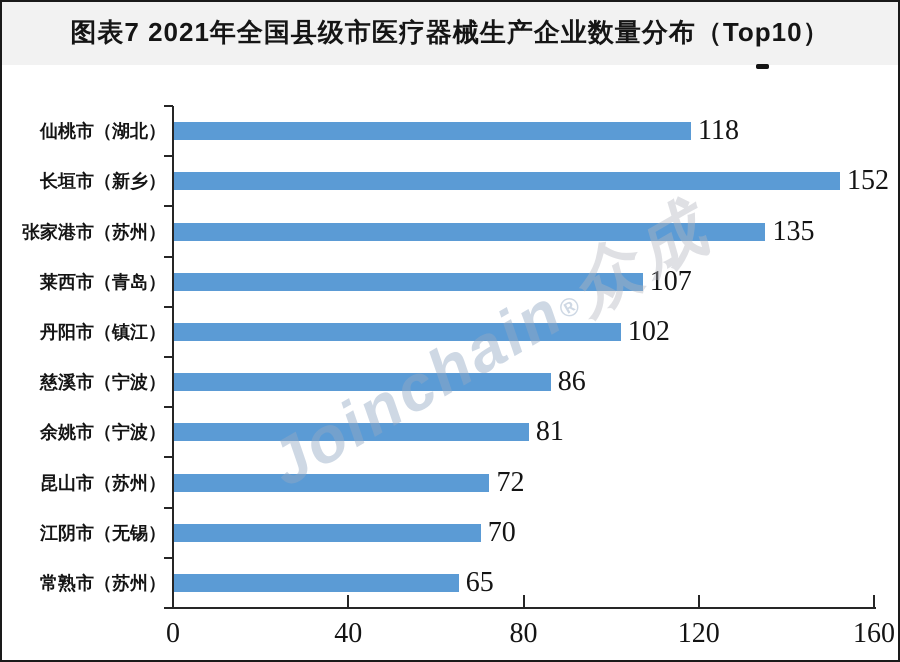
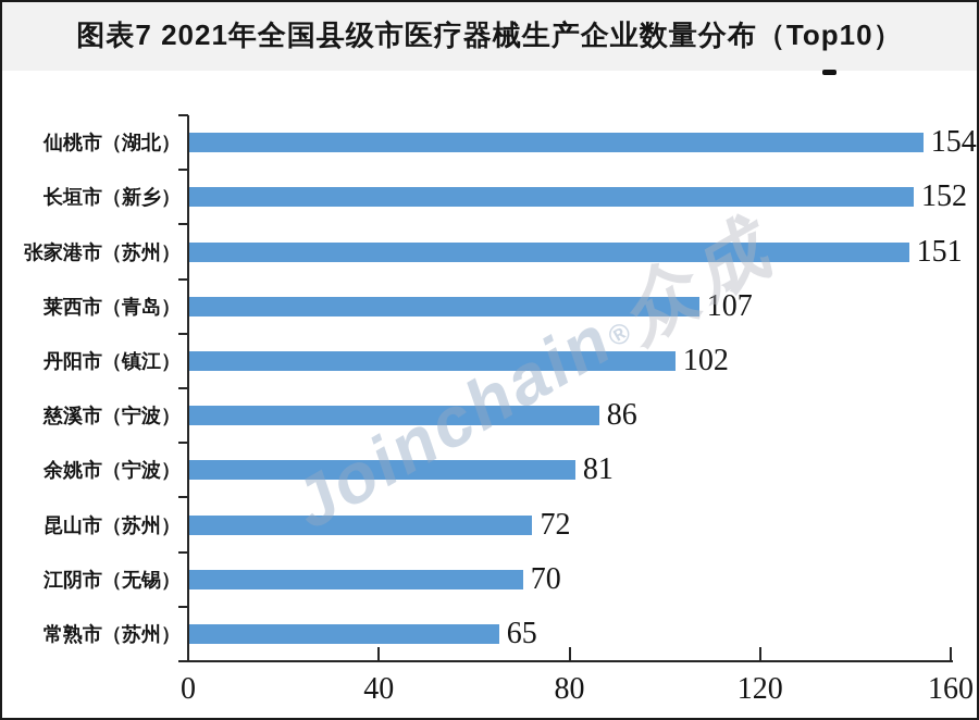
仙桃市（湖北）: 118 -> 154
张家港市（苏州）: 135 -> 151
